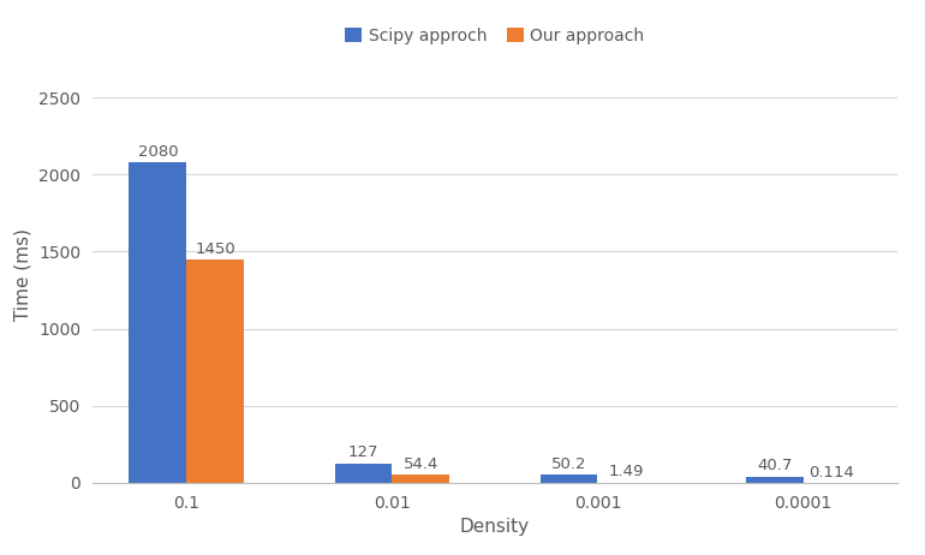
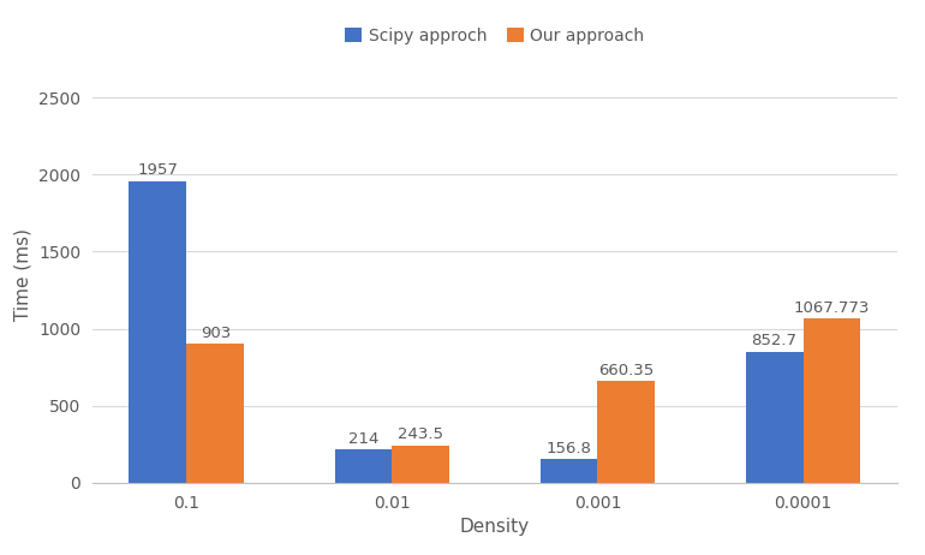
Scipy approch/0.1: 2080 -> 1957
Our approach/0.1: 1450 -> 903
Scipy approch/0.01: 127 -> 214
Our approach/0.01: 54.4 -> 243.5
Scipy approch/0.001: 50.2 -> 156.8
Our approach/0.001: 1.49 -> 660.35
Scipy approch/0.0001: 40.7 -> 852.7
Our approach/0.0001: 0.114 -> 1067.773
